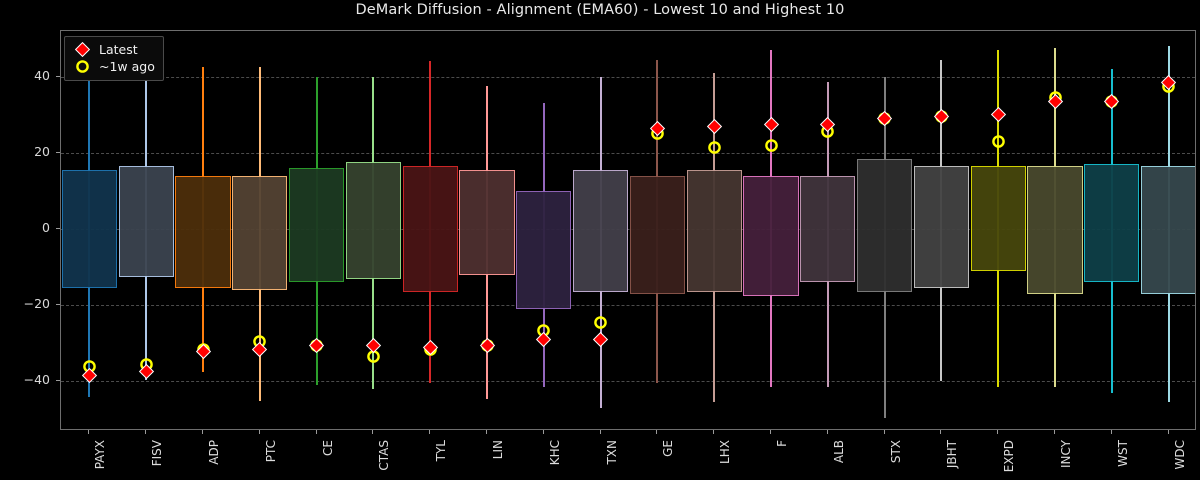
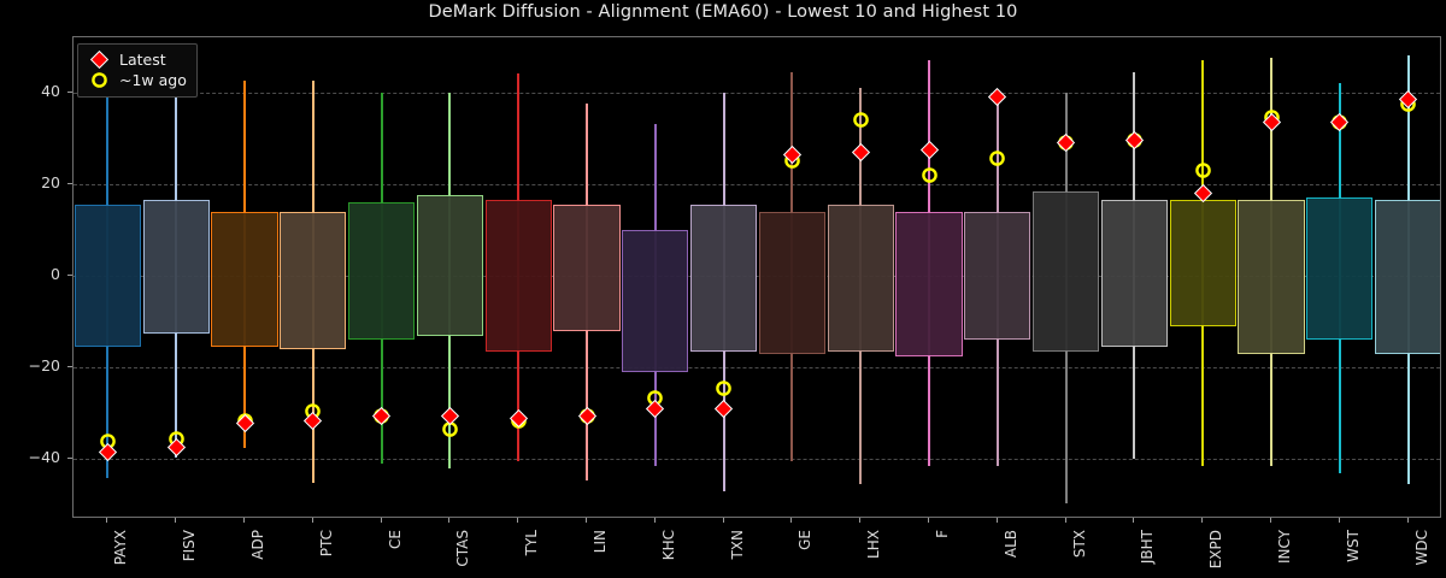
~1w ago/LHX: 22 -> 34
Latest/ALB: 28 -> 39
Latest/EXPD: 30 -> 18
